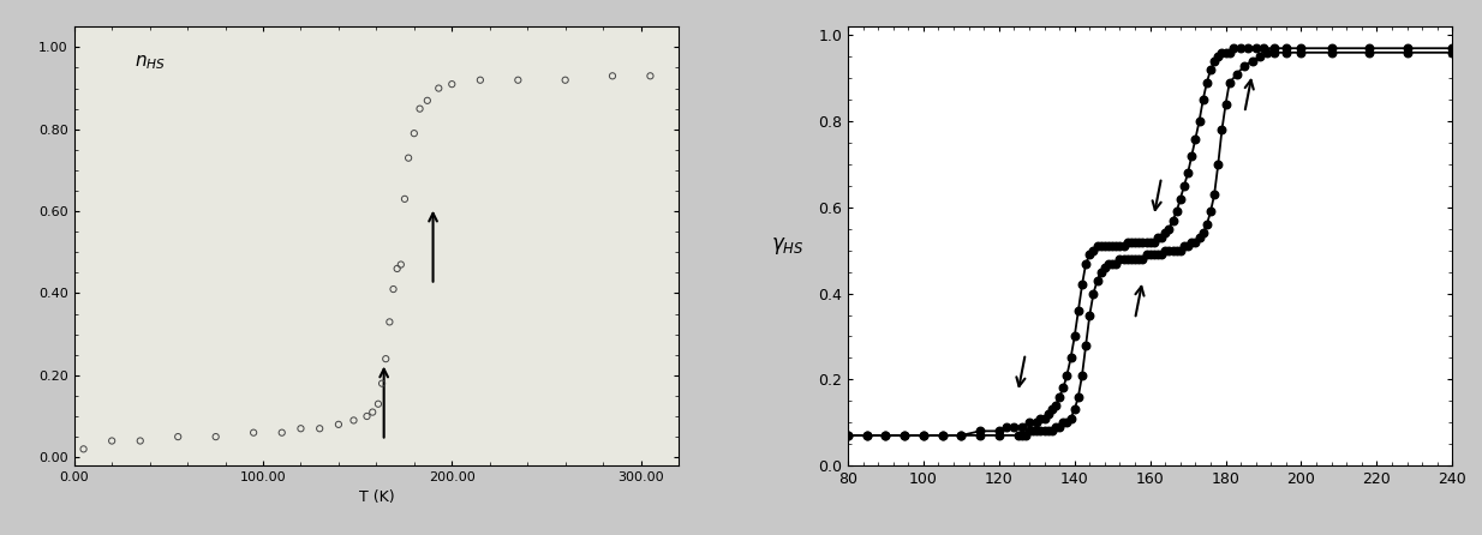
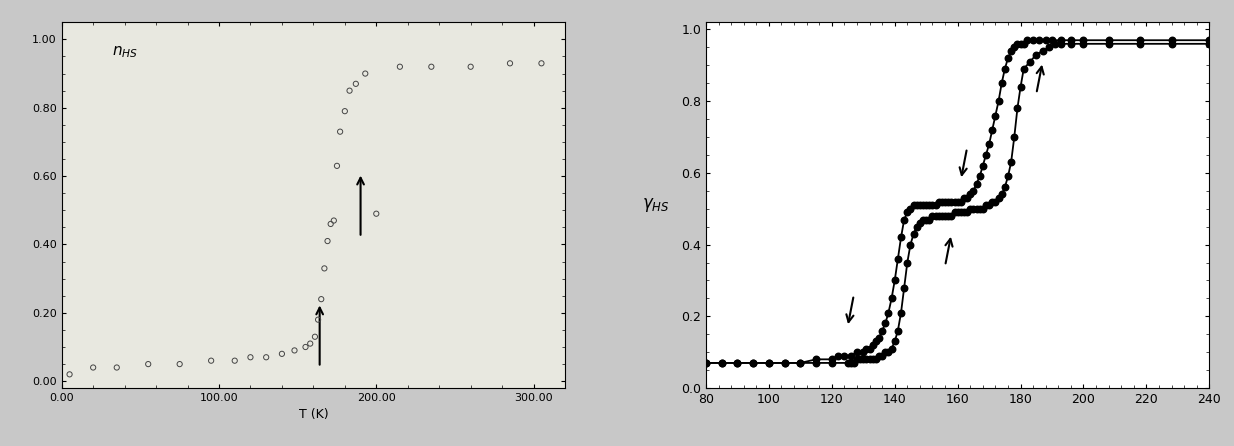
200.00: 0.91 -> 0.49
